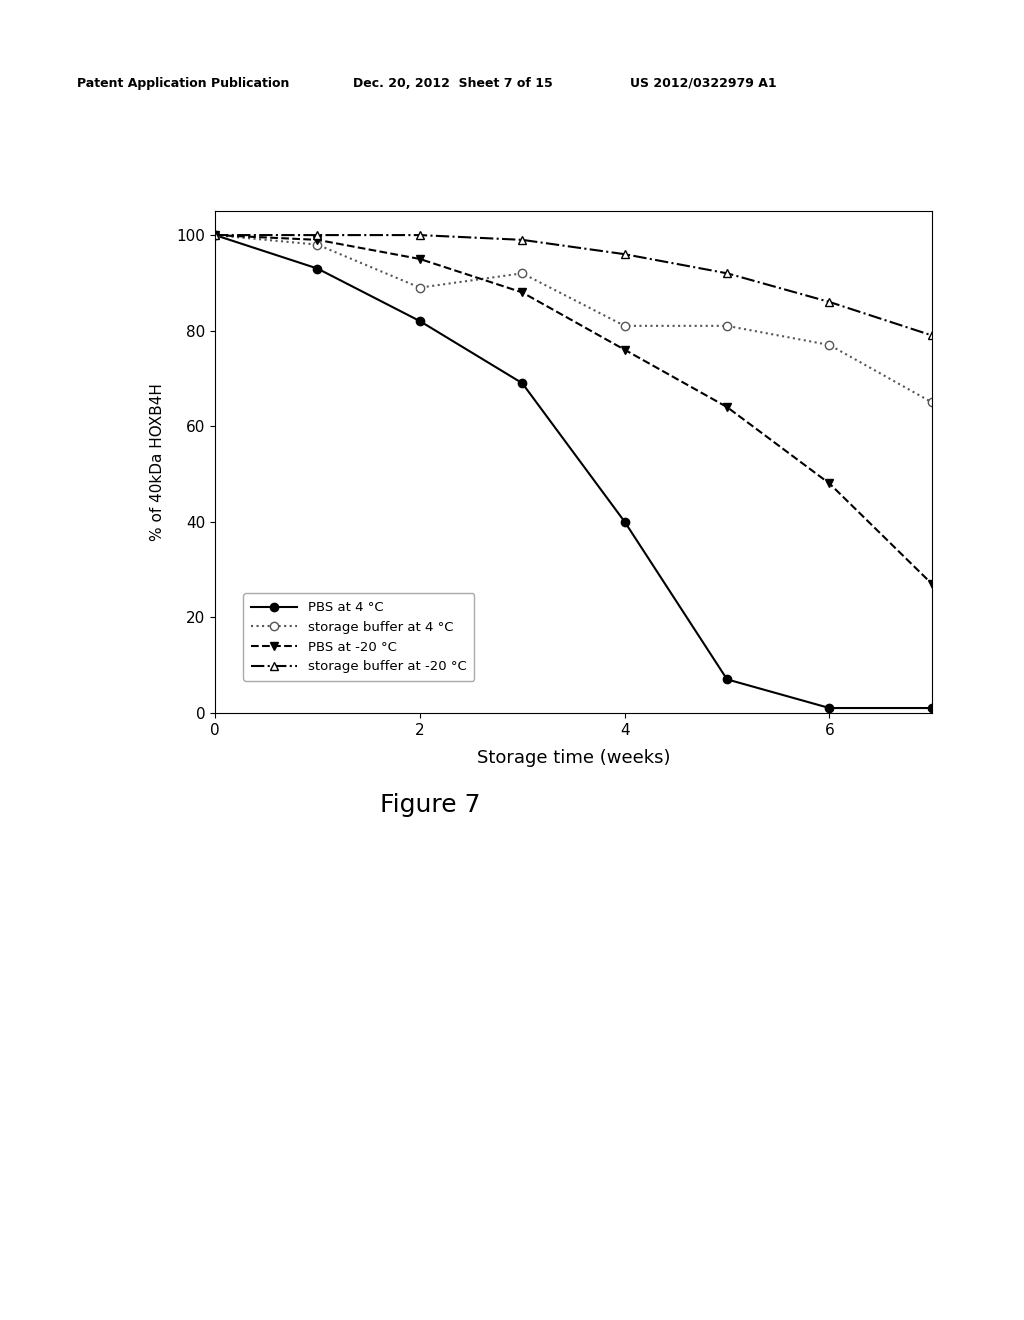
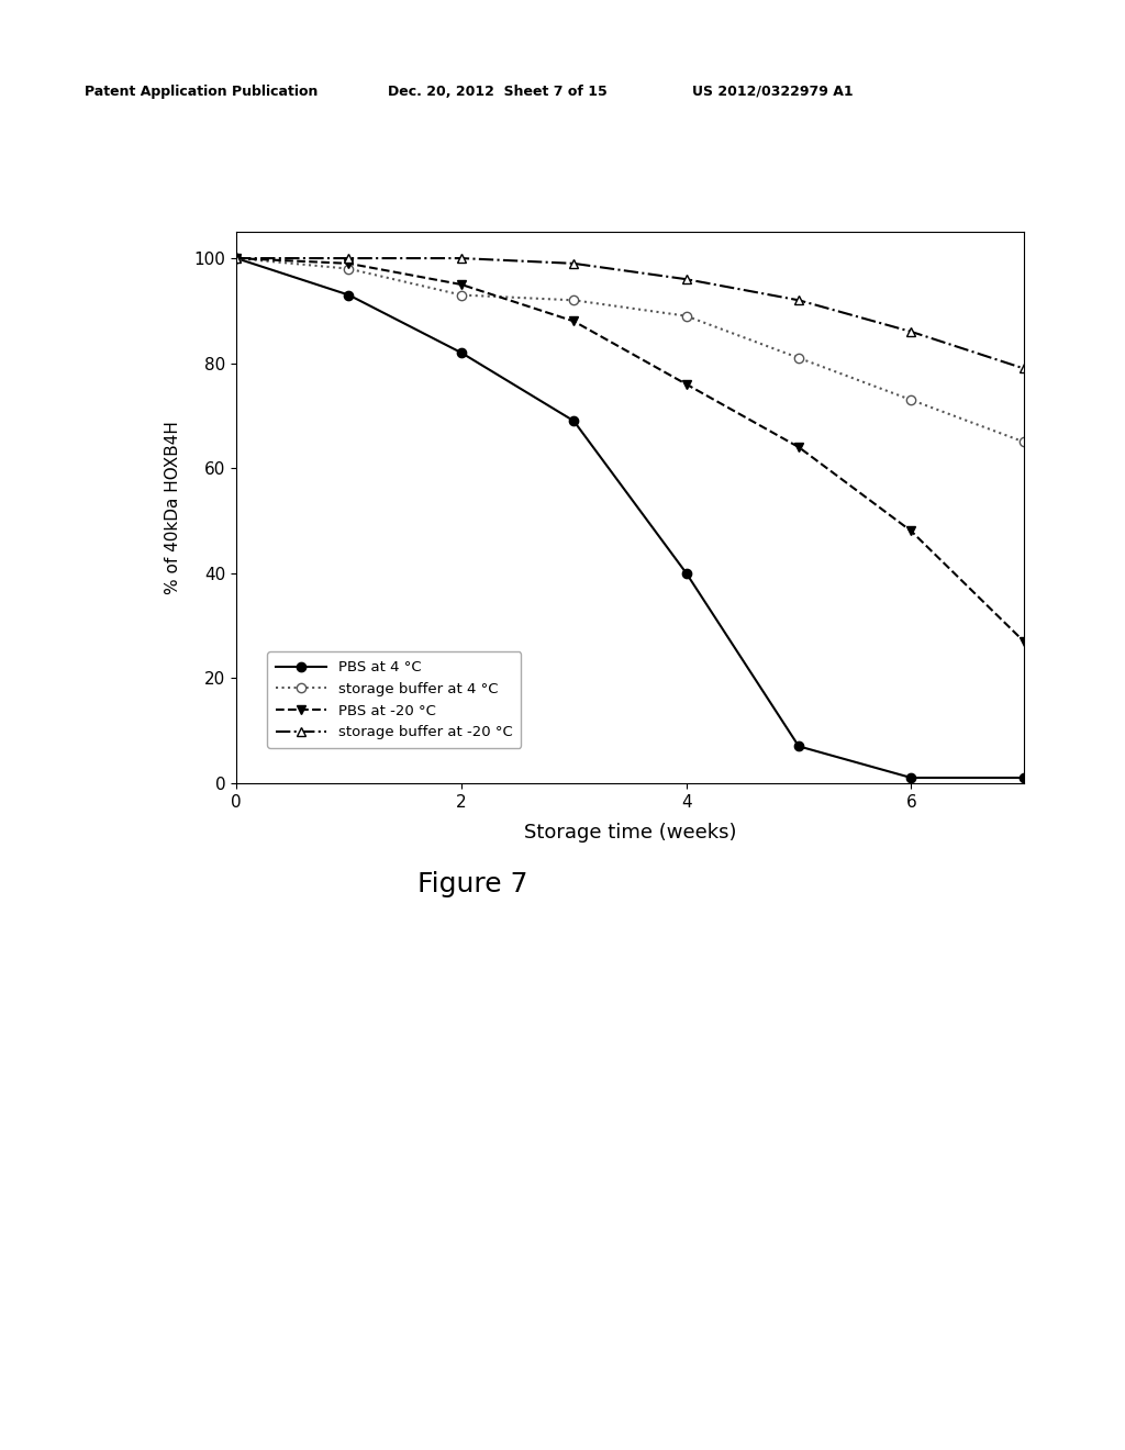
storage buffer at 4 °C/2: 89 -> 93
storage buffer at 4 °C/4: 81 -> 89
storage buffer at 4 °C/6: 77 -> 73
